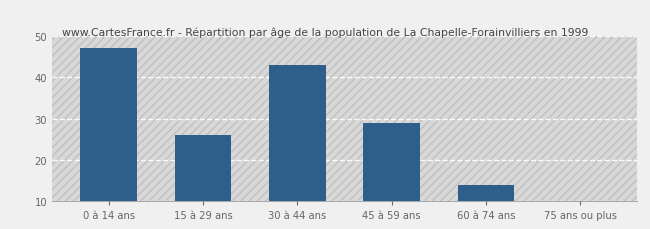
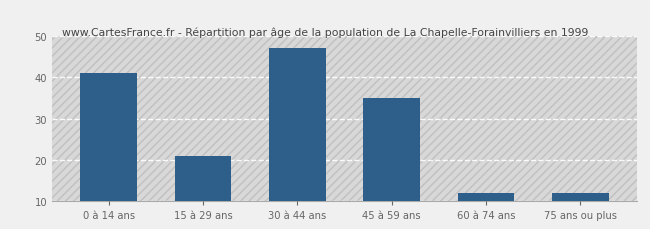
0 à 14 ans: 47 -> 41
15 à 29 ans: 26 -> 21
30 à 44 ans: 43 -> 47
45 à 59 ans: 29 -> 35
60 à 74 ans: 14 -> 12
75 ans ou plus: 10 -> 12
